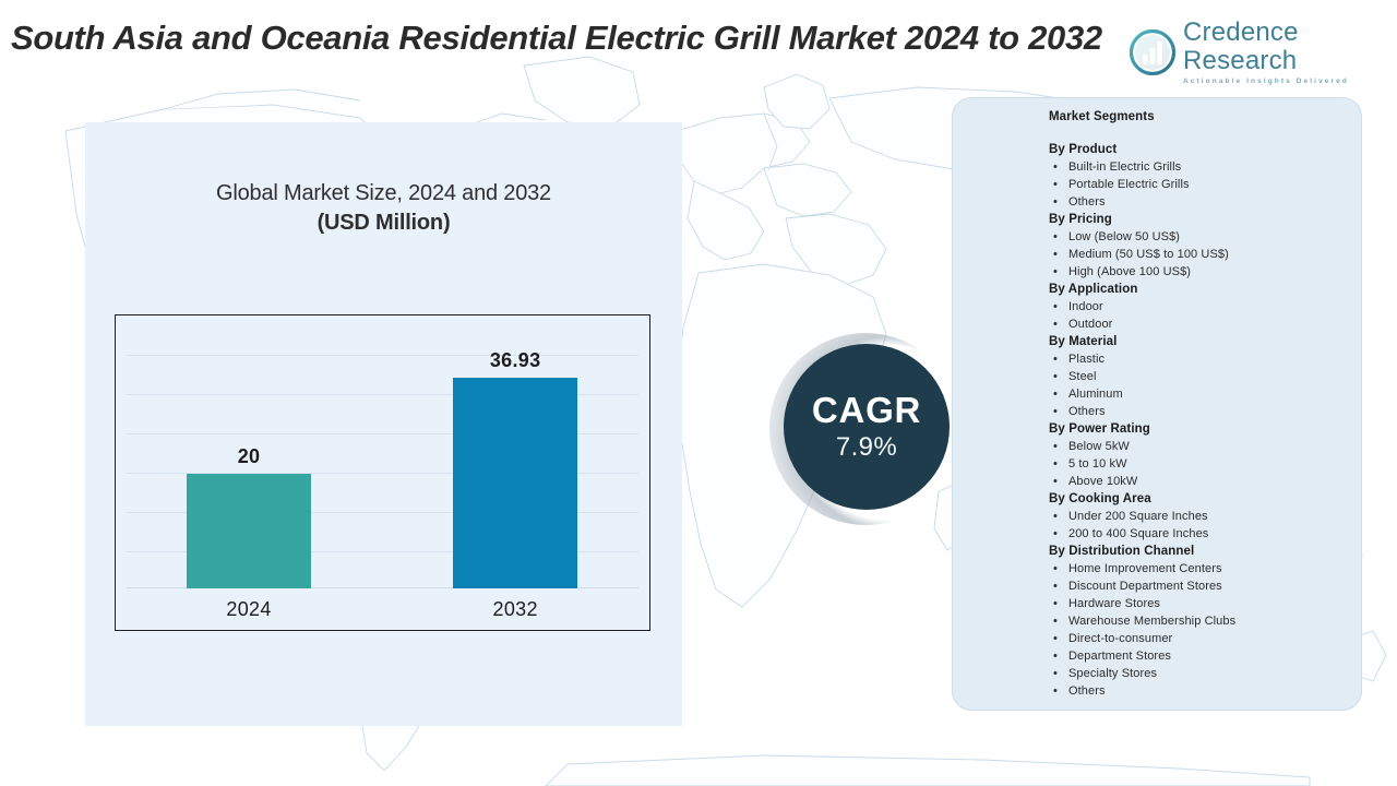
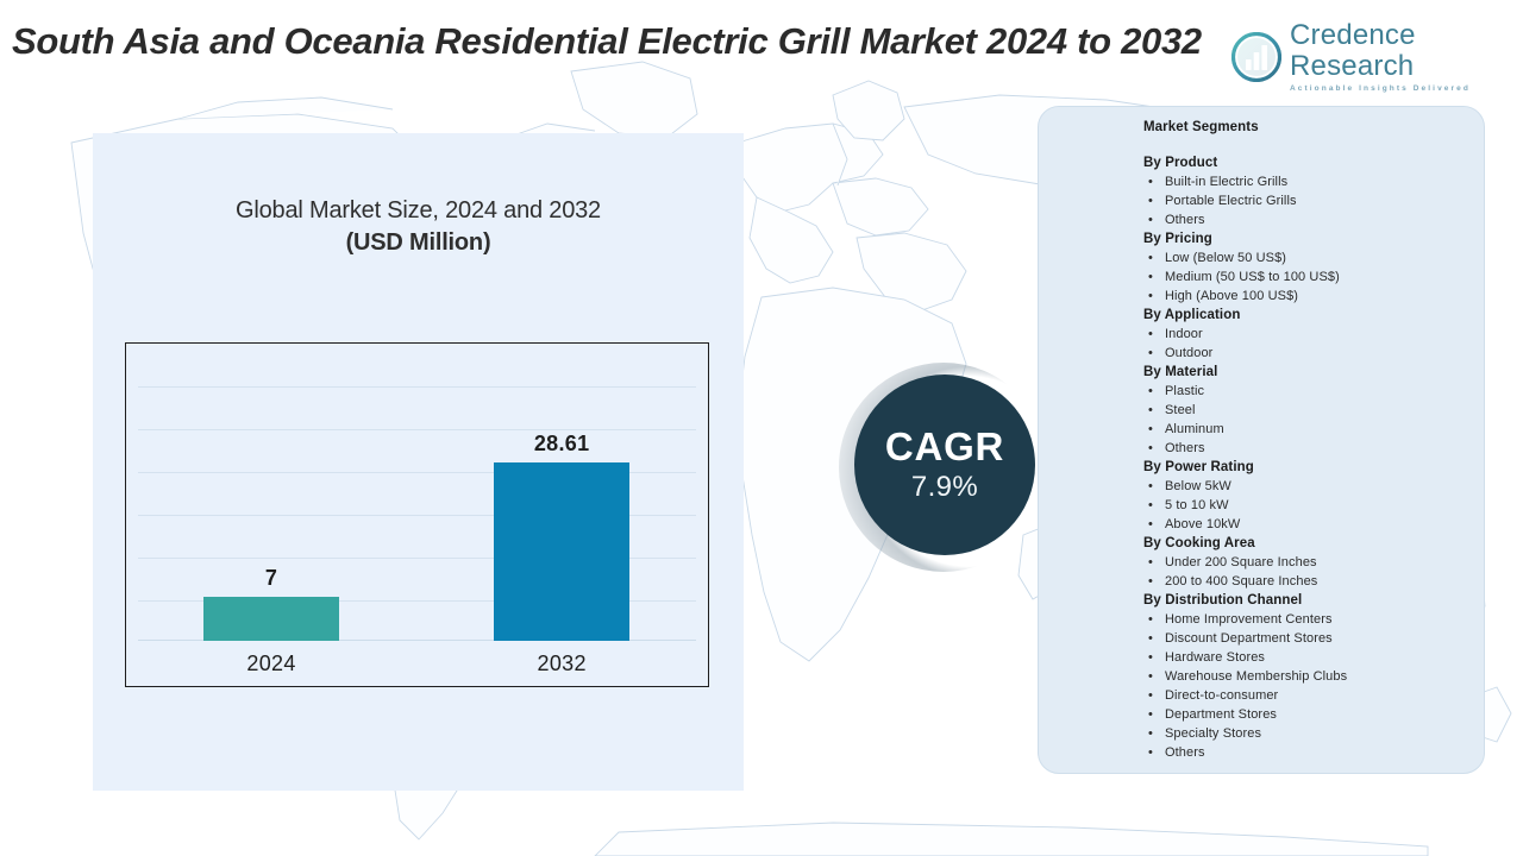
2024: 20 -> 7
2032: 36.93 -> 28.61
